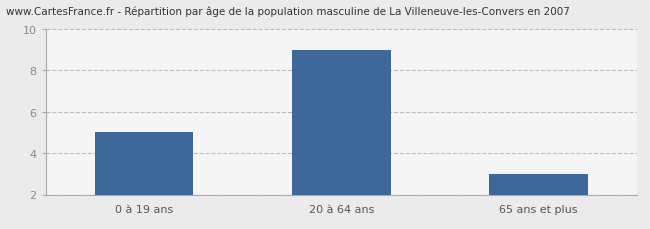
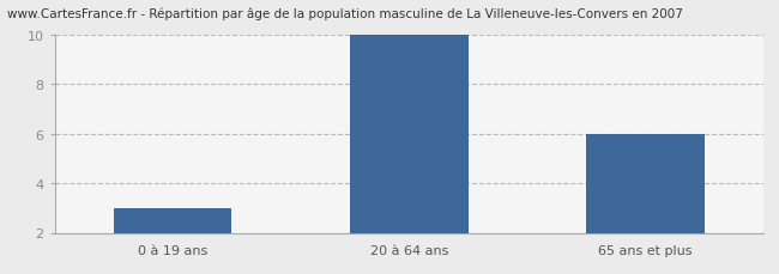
0 à 19 ans: 5 -> 3
20 à 64 ans: 9 -> 10
65 ans et plus: 3 -> 6
